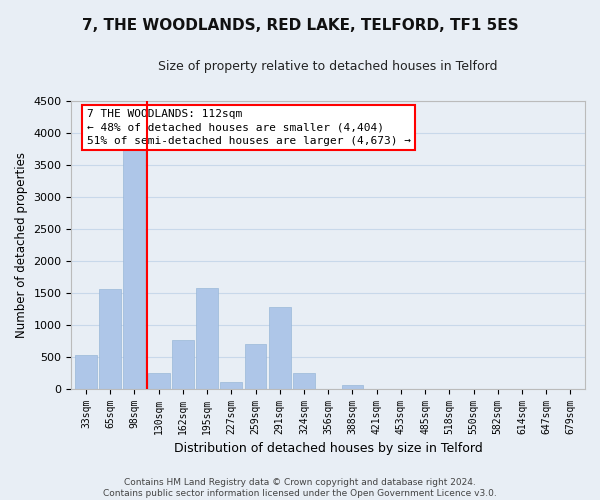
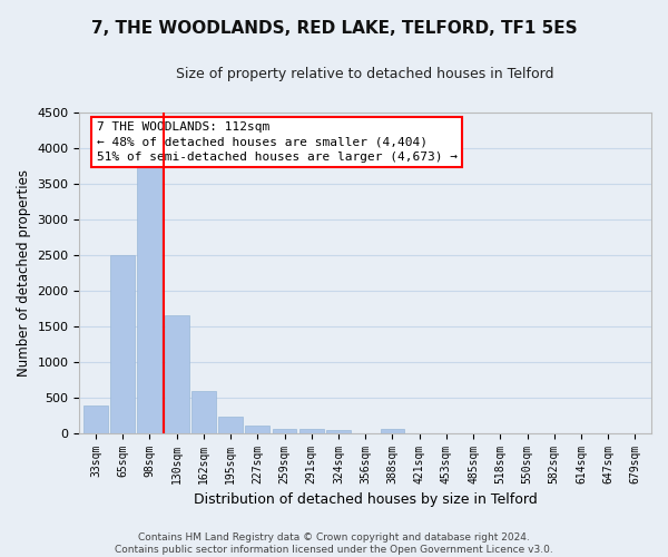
33sqm: 520 -> 380
65sqm: 1560 -> 2500
130sqm: 240 -> 1650
162sqm: 760 -> 590
195sqm: 1580 -> 230
259sqm: 700 -> 60
291sqm: 1280 -> 60
324sqm: 240 -> 40
